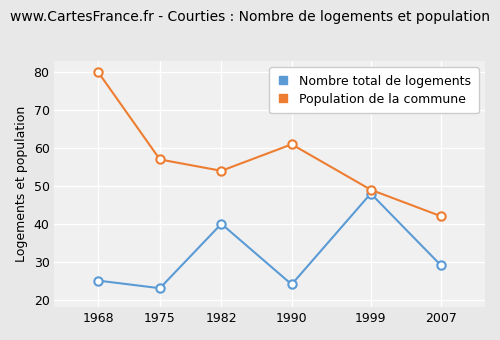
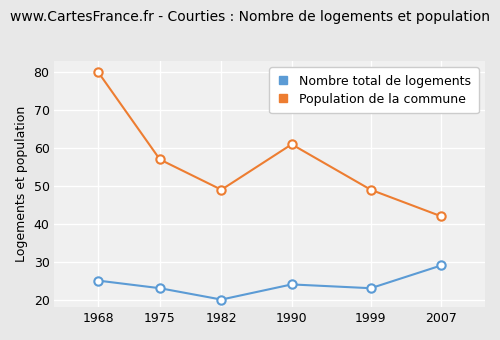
Nombre total de logements/1982: 40 -> 20
Population de la commune/1982: 54 -> 49
Nombre total de logements/1999: 48 -> 23
